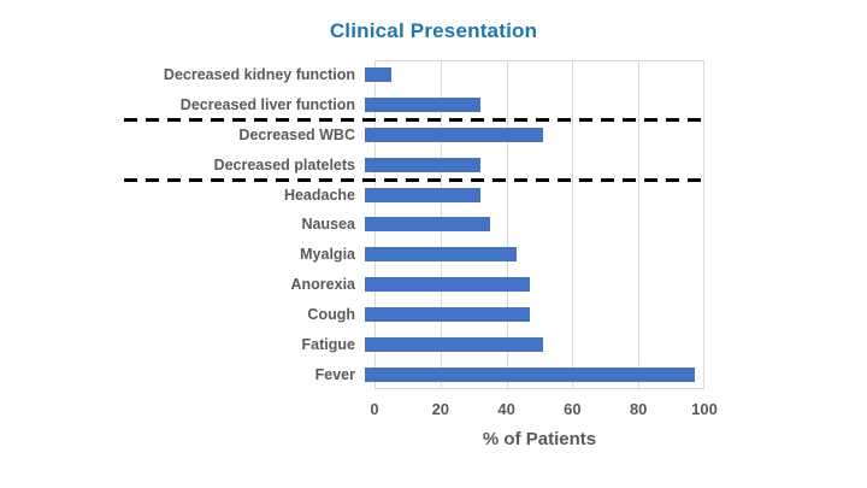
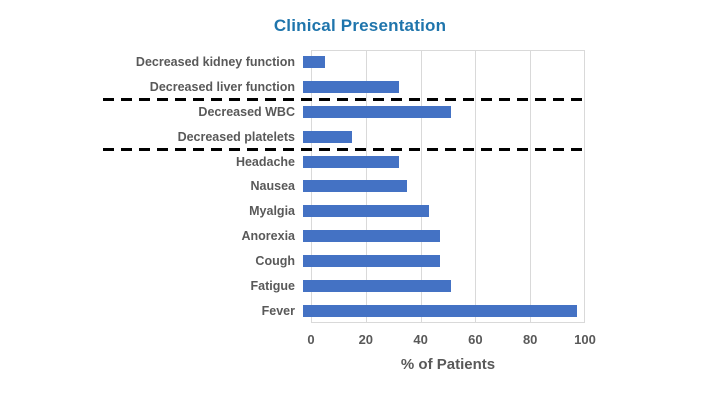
Decreased platelets: 35 -> 18
